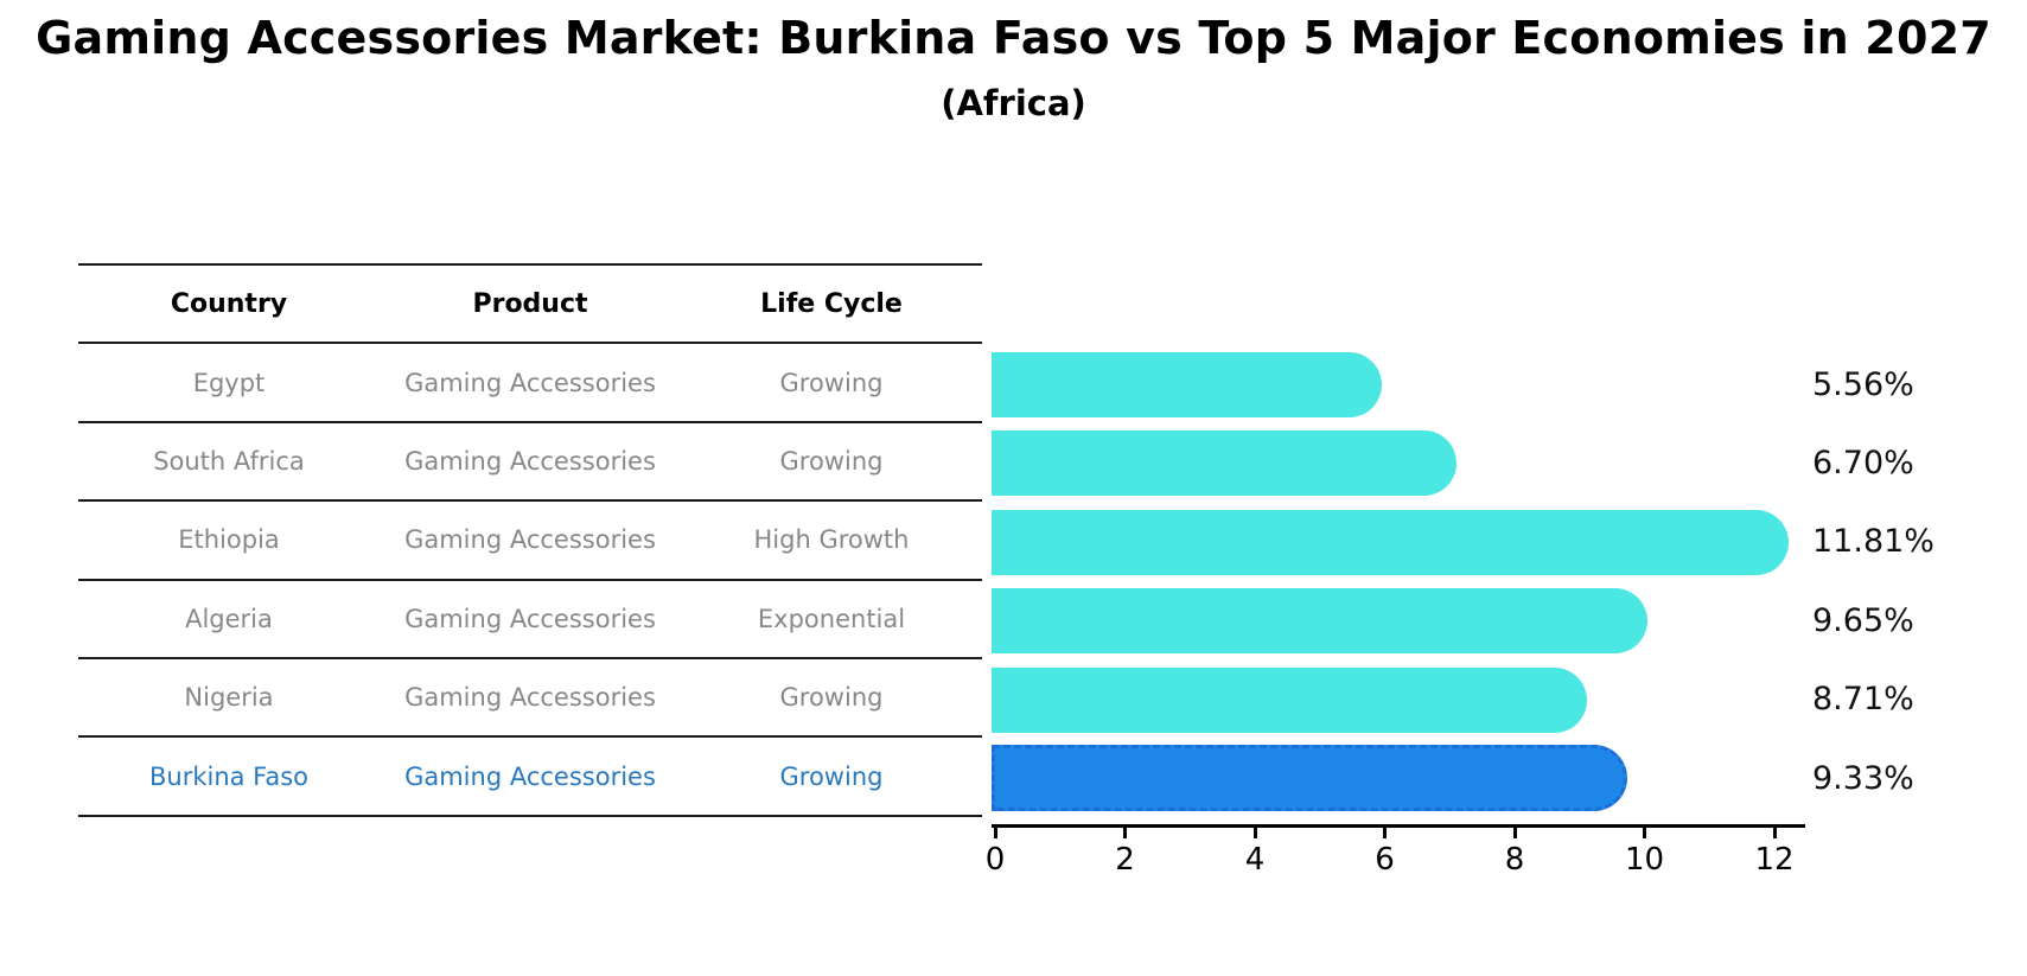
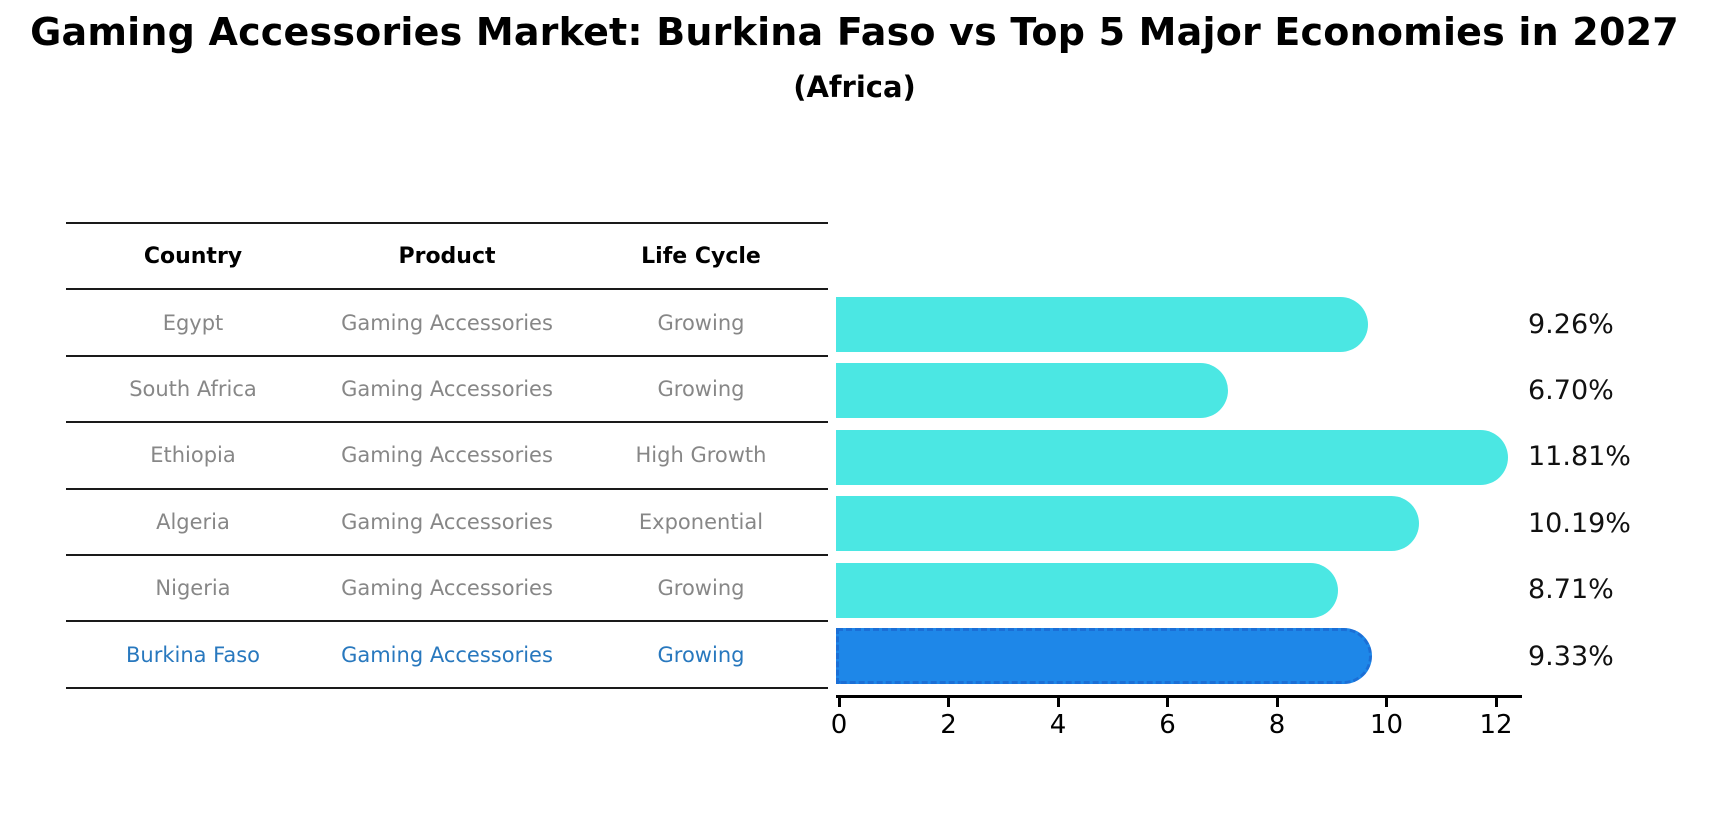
Egypt: 5.56% -> 9.26%
Algeria: 9.65% -> 10.19%
